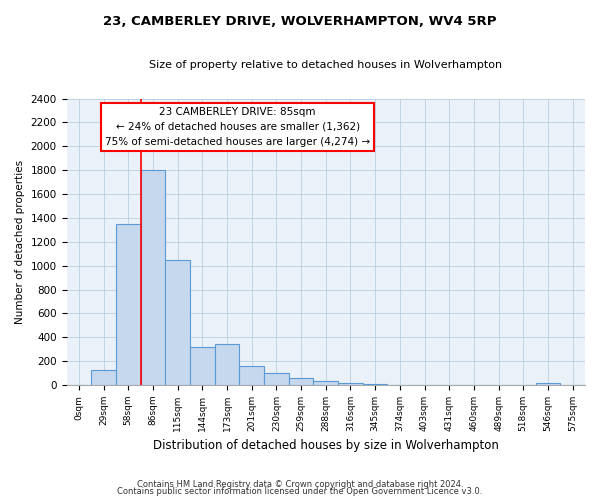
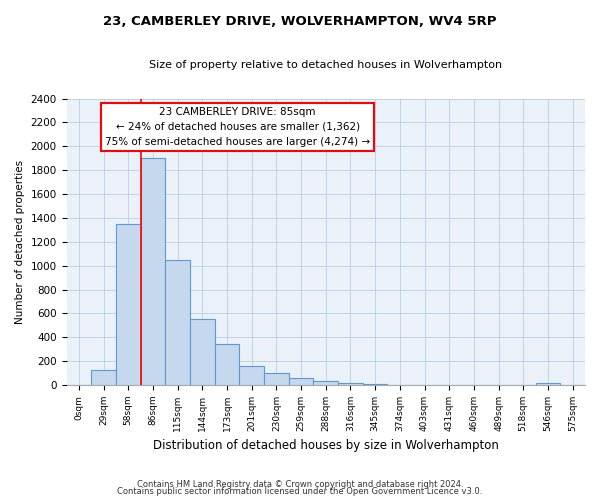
86sqm: 1800 -> 1900
144sqm: 320 -> 550
